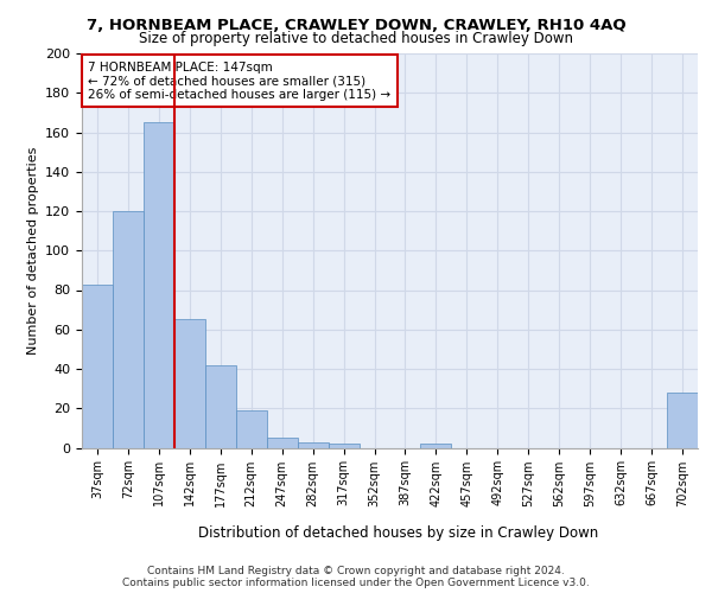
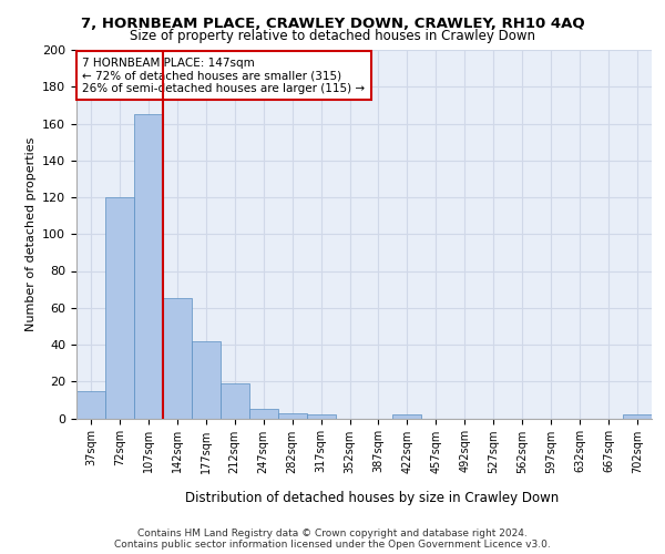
37sqm: 83 -> 15
702sqm: 28 -> 2
